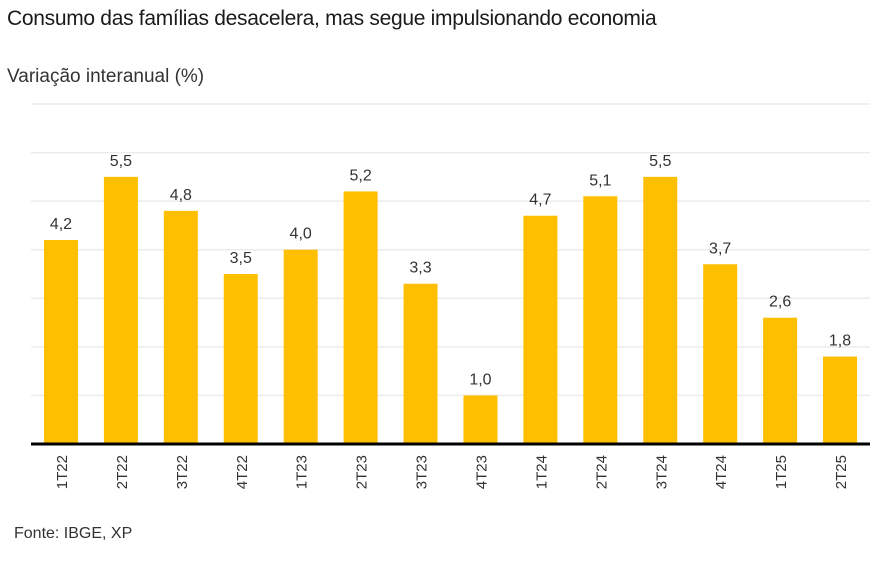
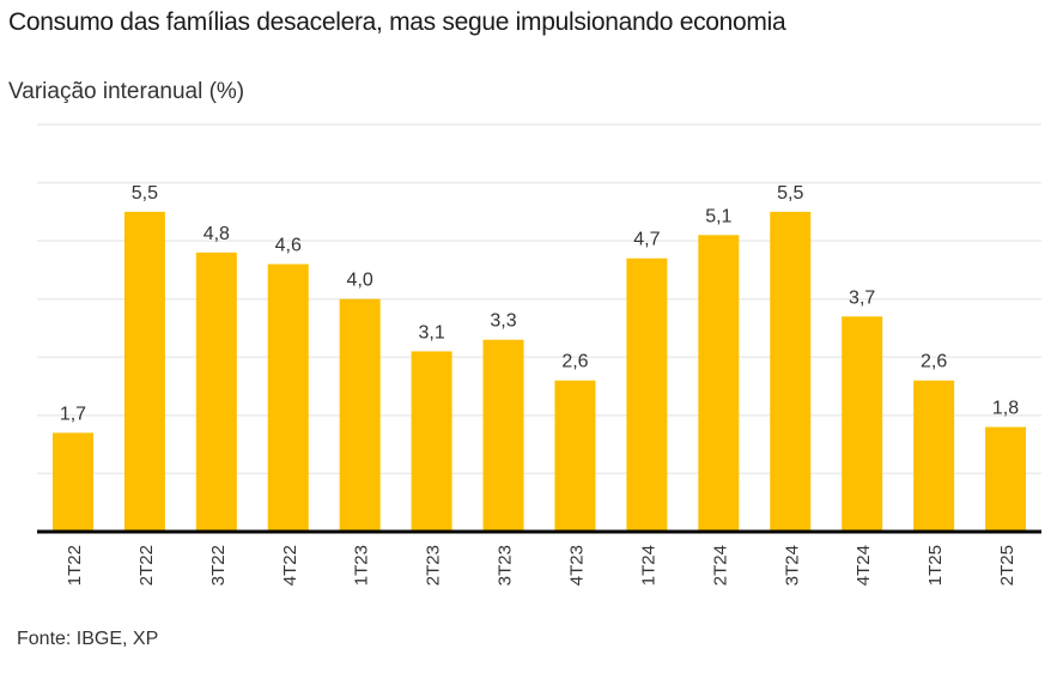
1T22: 4,2 -> 1,7
4T22: 3,5 -> 4,6
2T23: 5,2 -> 3,1
4T23: 1,0 -> 2,6
